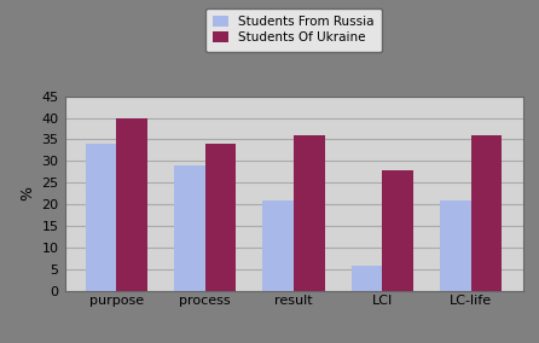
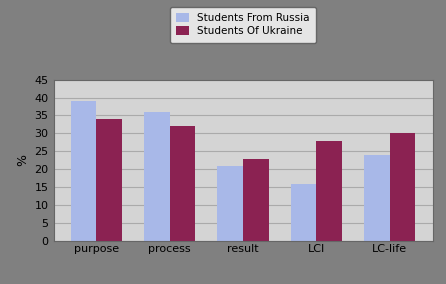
Students From Russia/purpose: 34 -> 39
Students Of Ukraine/purpose: 40 -> 34
Students From Russia/process: 29 -> 36
Students Of Ukraine/process: 34 -> 32
Students Of Ukraine/result: 36 -> 23
Students From Russia/LCI: 6 -> 16
Students From Russia/LC-life: 21 -> 24
Students Of Ukraine/LC-life: 36 -> 30
